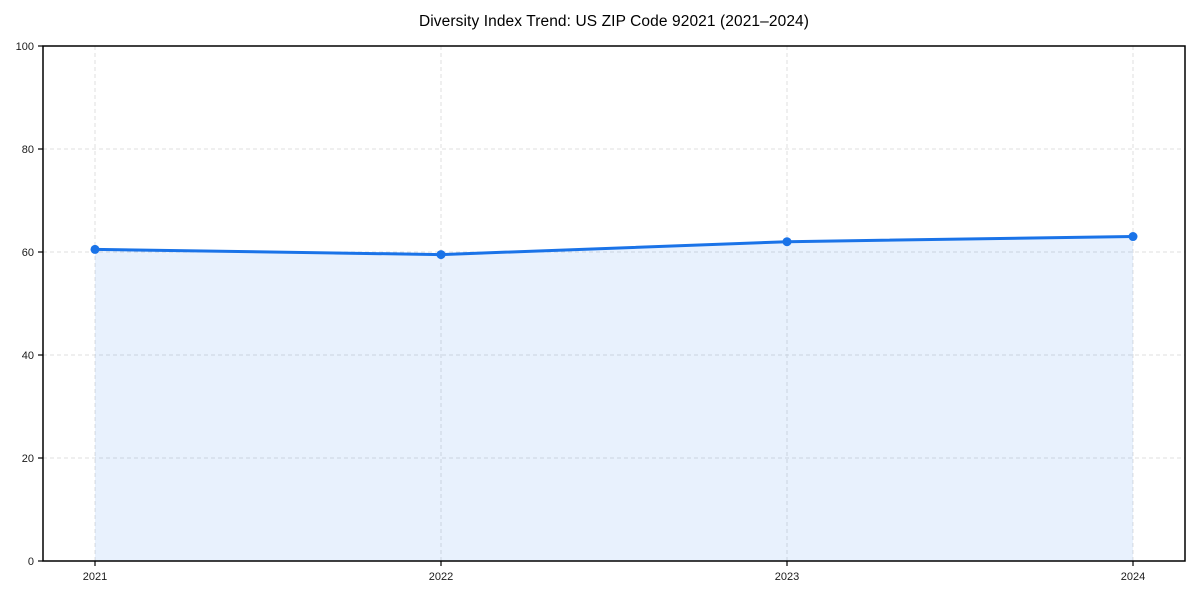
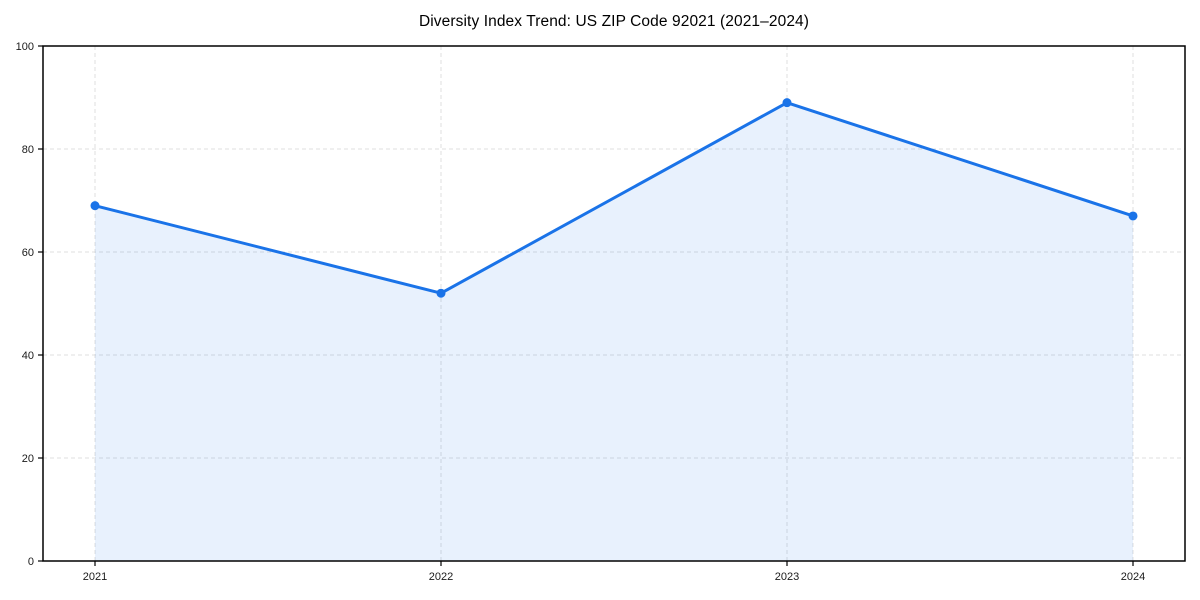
2021: 60 -> 69
2022: 60 -> 52
2023: 62 -> 89
2024: 63 -> 67
